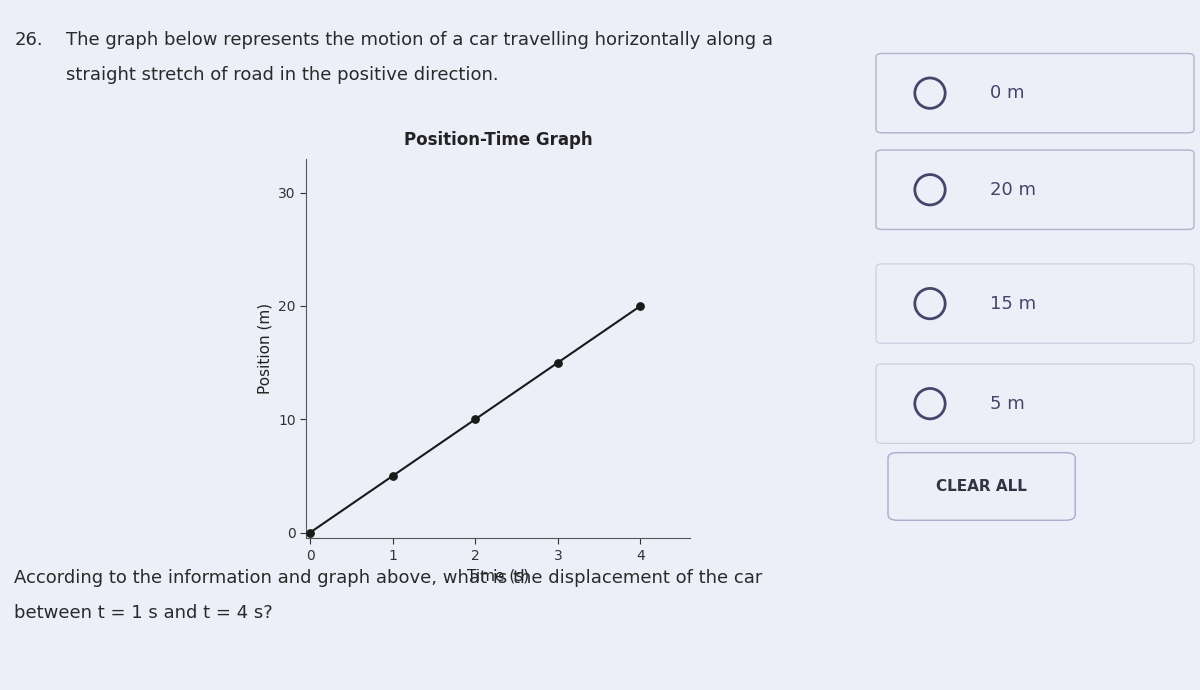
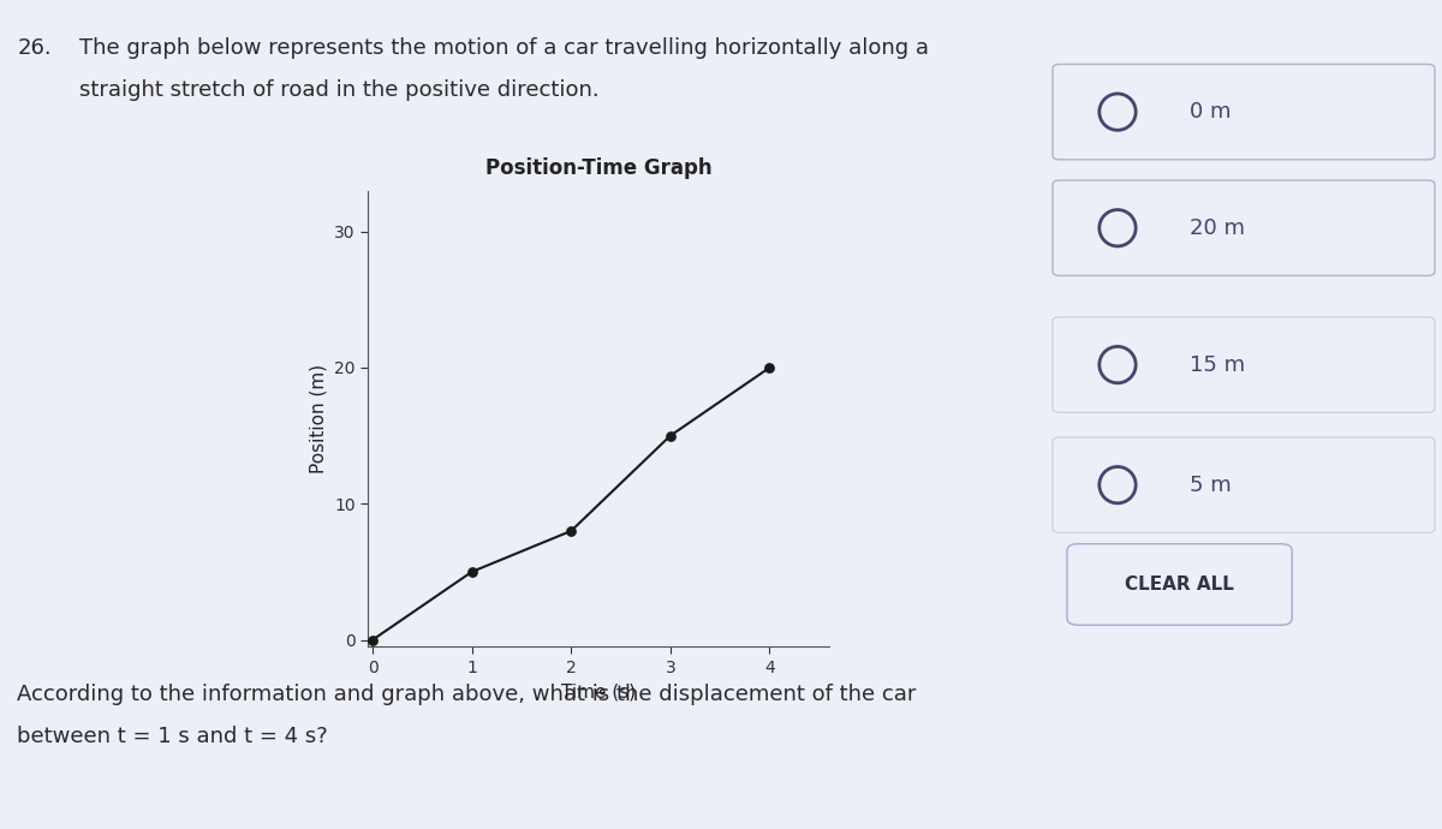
2: 10 -> 8
